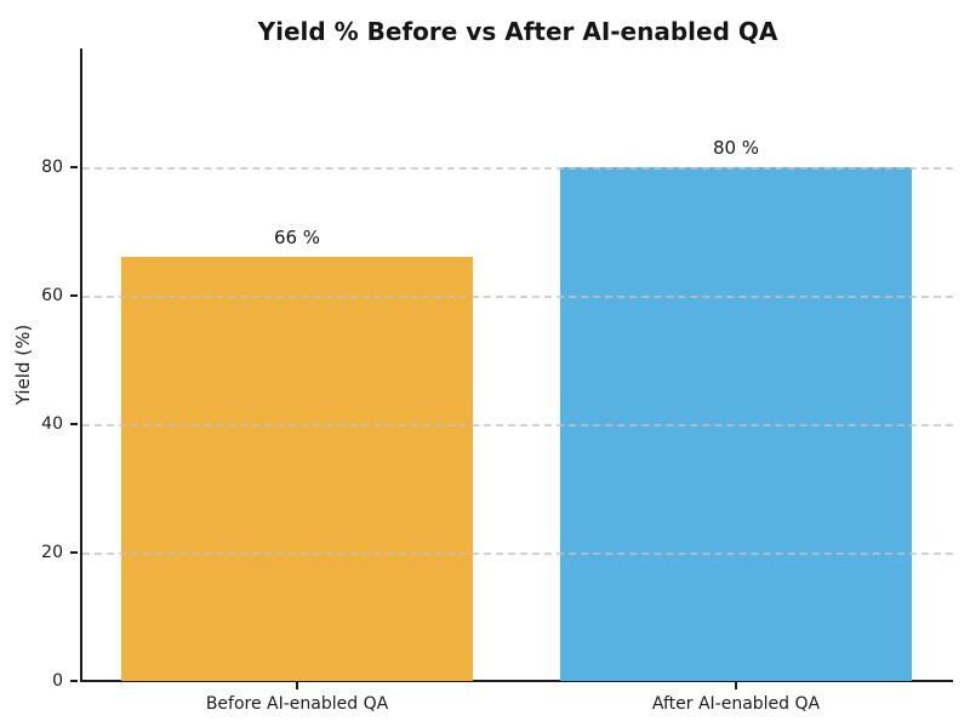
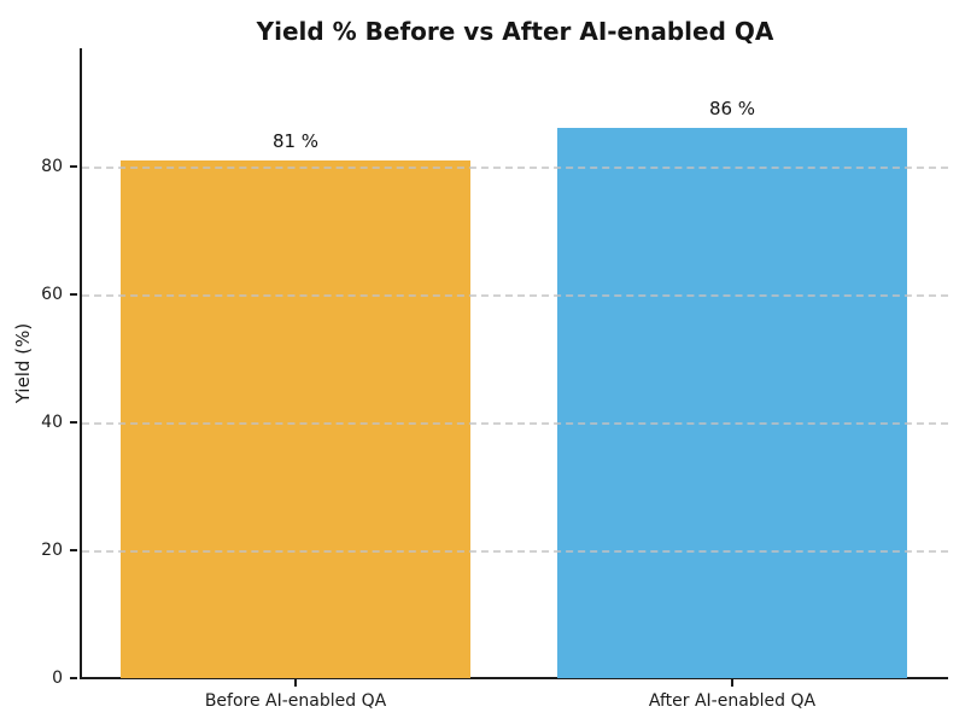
Before AI-enabled QA: 66 -> 81
After AI-enabled QA: 80 -> 86
